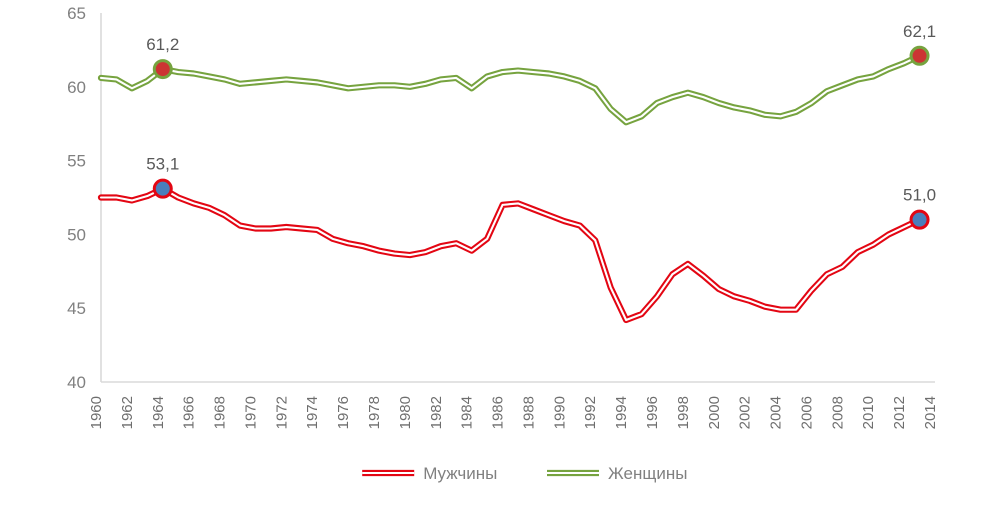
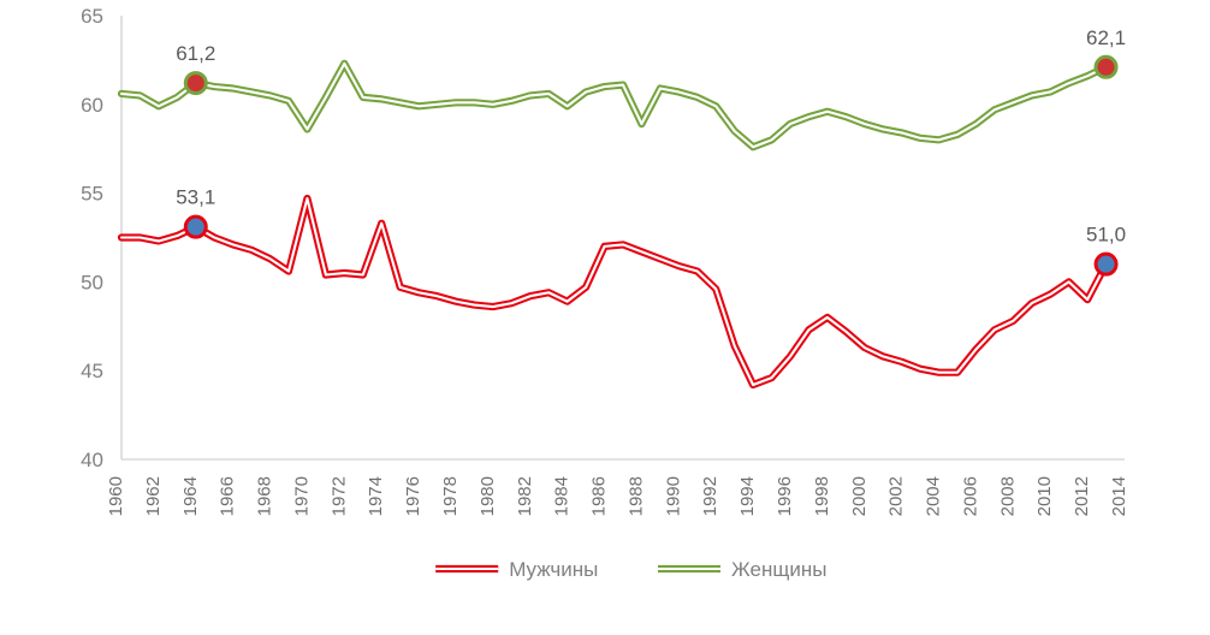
Мужчины/1970: 50.4 -> 54.7
Женщины/1970: 60.3 -> 58.6
Женщины/1972: 60.5 -> 62.3
Мужчины/1974: 50.3 -> 53.3
Женщины/1988: 61.0 -> 58.9
Мужчины/2012: 50.5 -> 49.0
